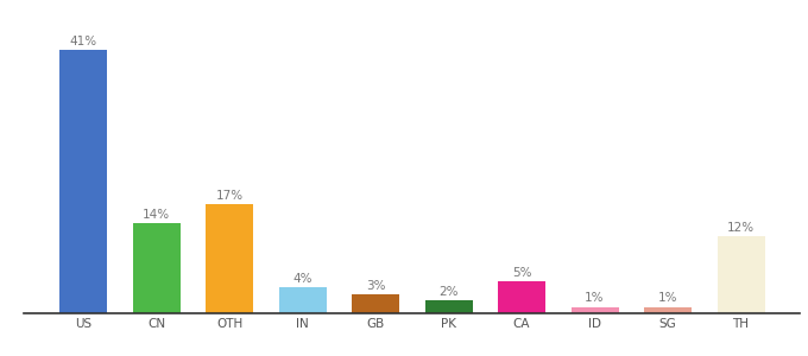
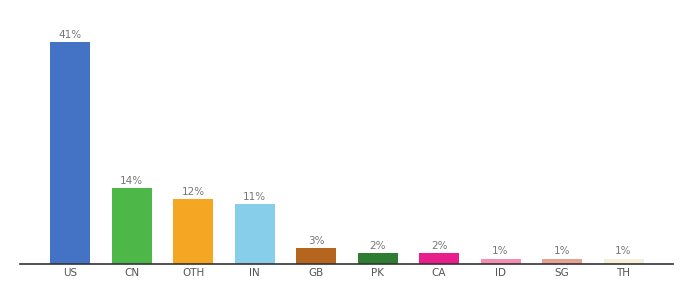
OTH: 17% -> 12%
IN: 4% -> 11%
CA: 5% -> 2%
TH: 12% -> 1%
